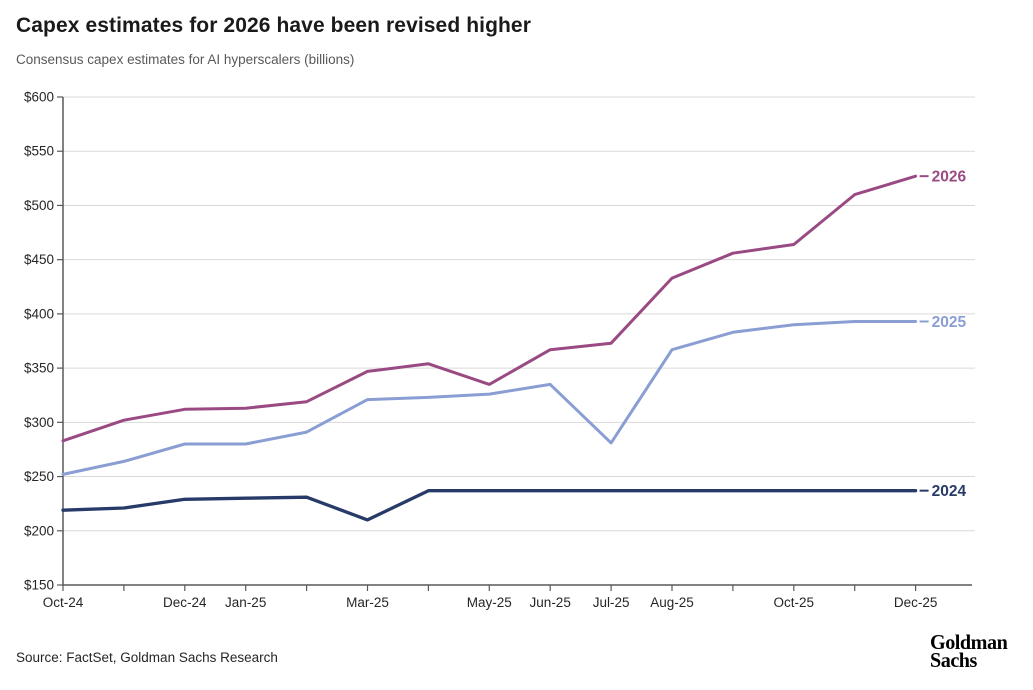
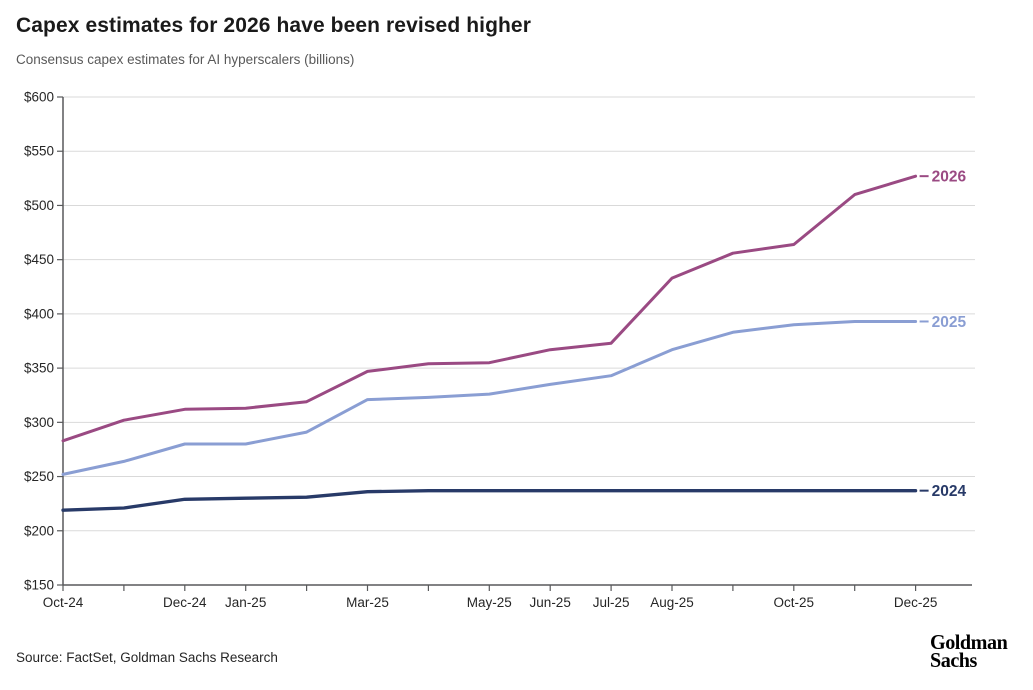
2024/Mar-25: $210 -> $236
2026/May-25: $335 -> $355
2025/Jul-25: $281 -> $343
